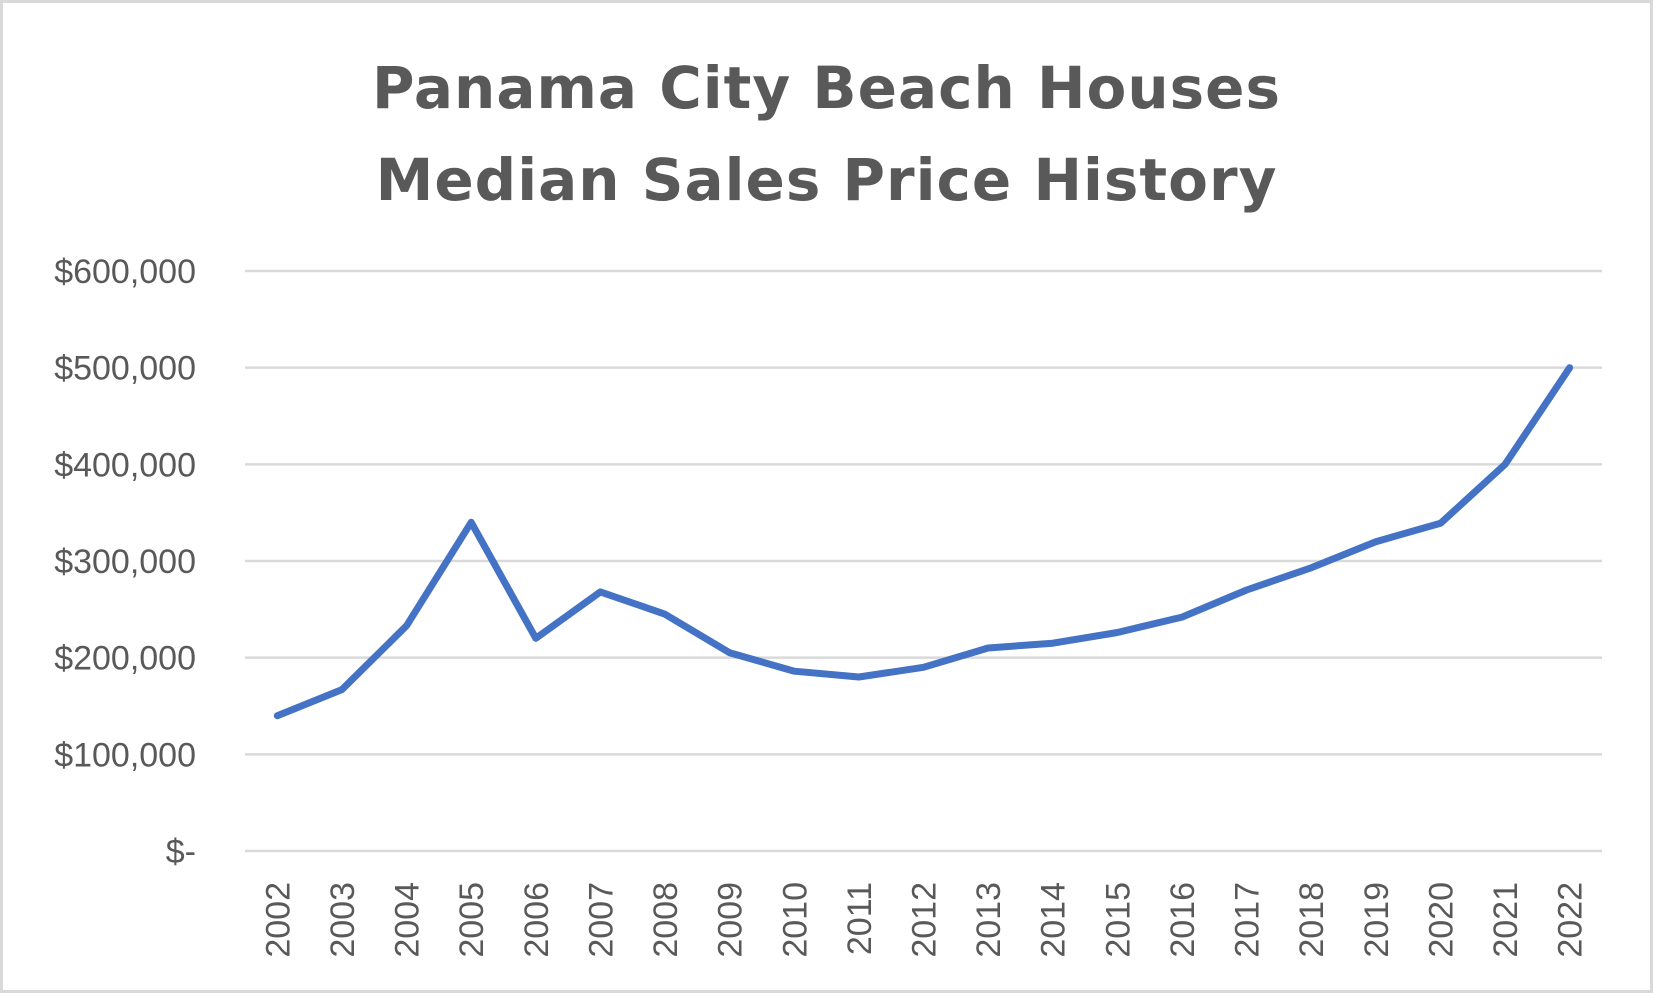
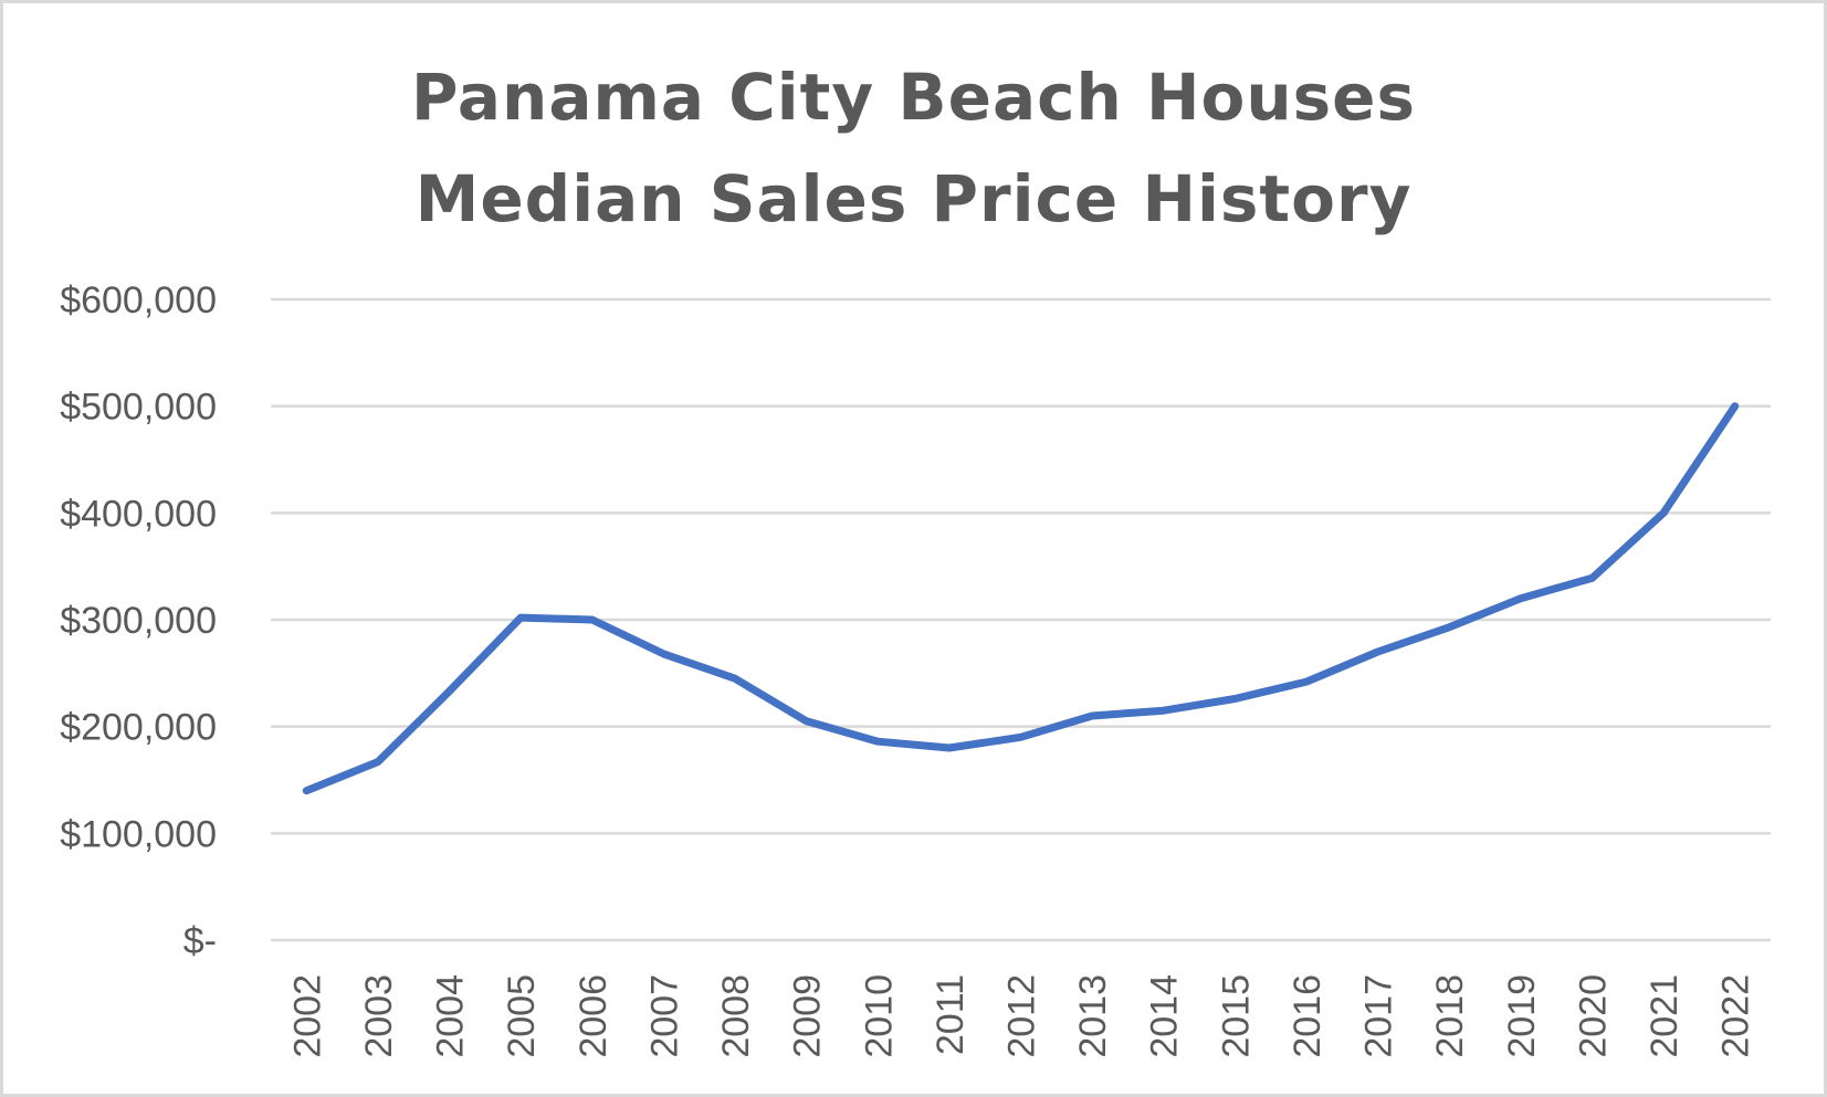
2005: $340000 -> $300000
2006: $220000 -> $300000
